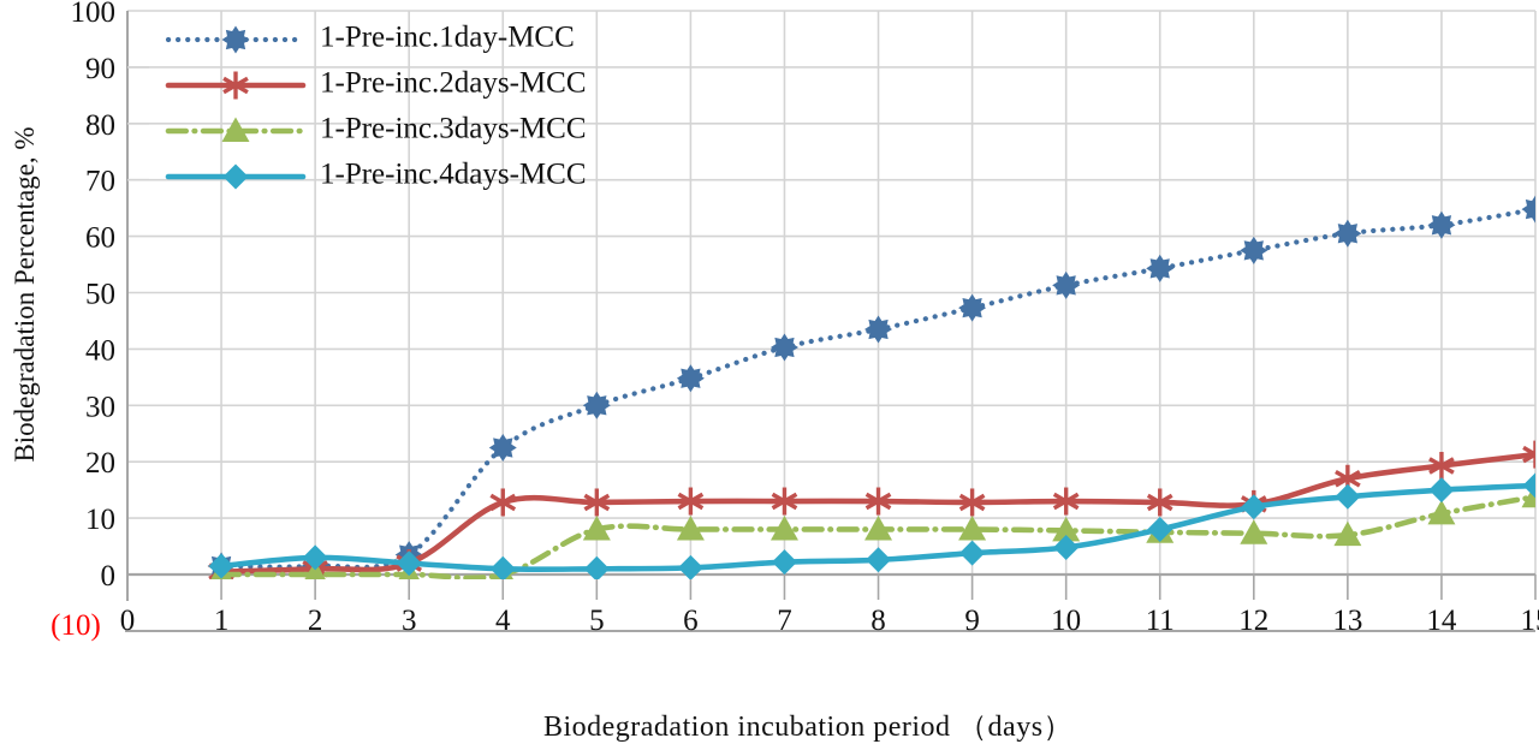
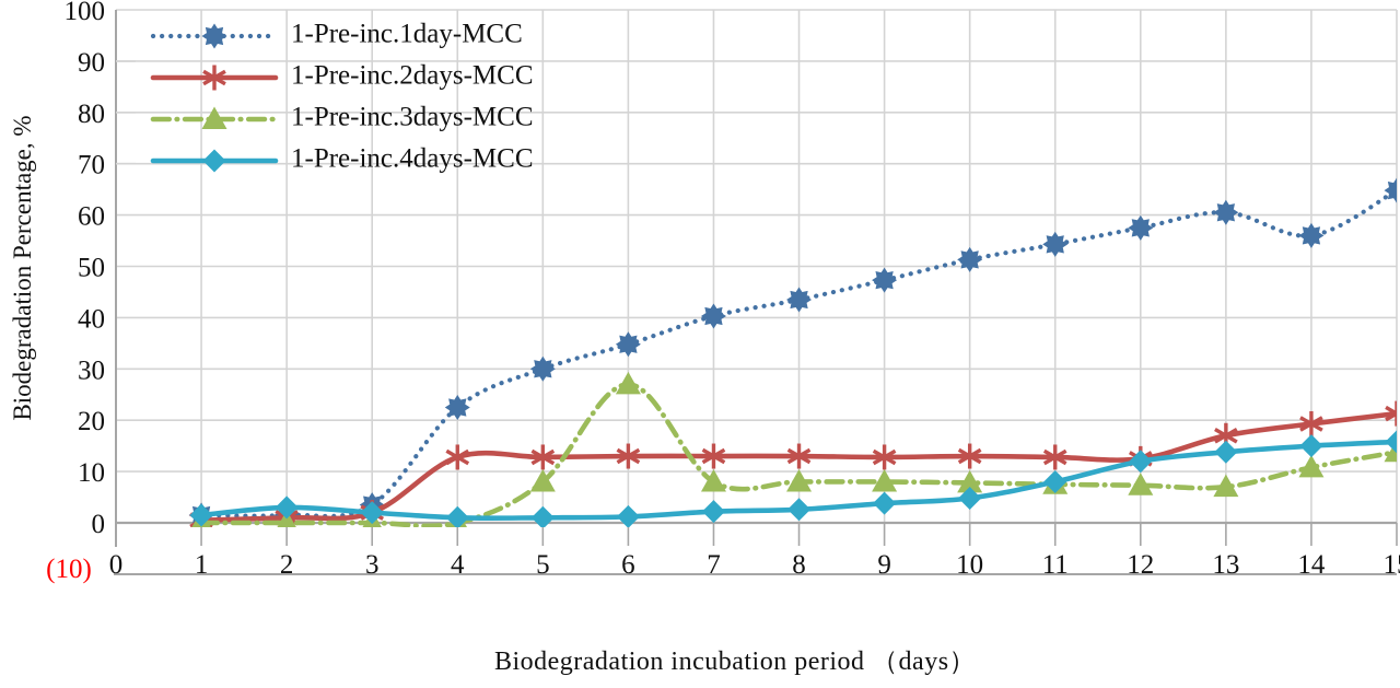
1-Pre-inc.3days-MCC/6: 8 -> 27
1-Pre-inc.1day-MCC/14: 62 -> 56
